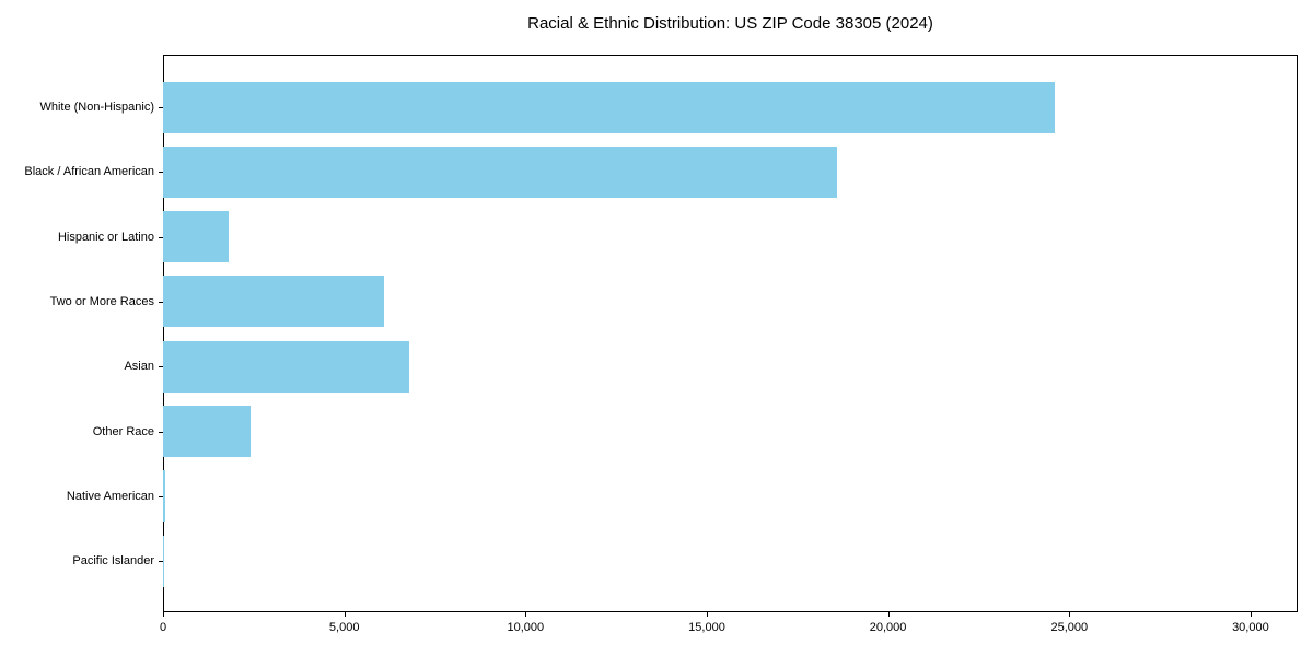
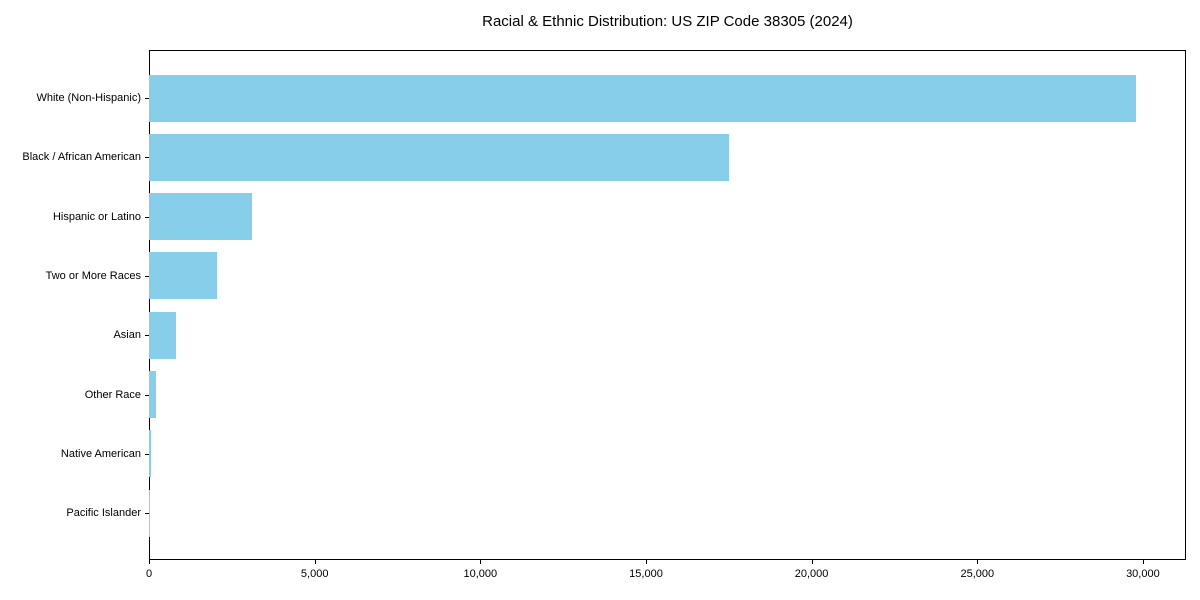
White (Non-Hispanic): 24600 -> 29800
Black / African American: 18600 -> 17500
Hispanic or Latino: 1800 -> 3100
Two or More Races: 6100 -> 2000
Asian: 6800 -> 800
Other Race: 2400 -> 200
